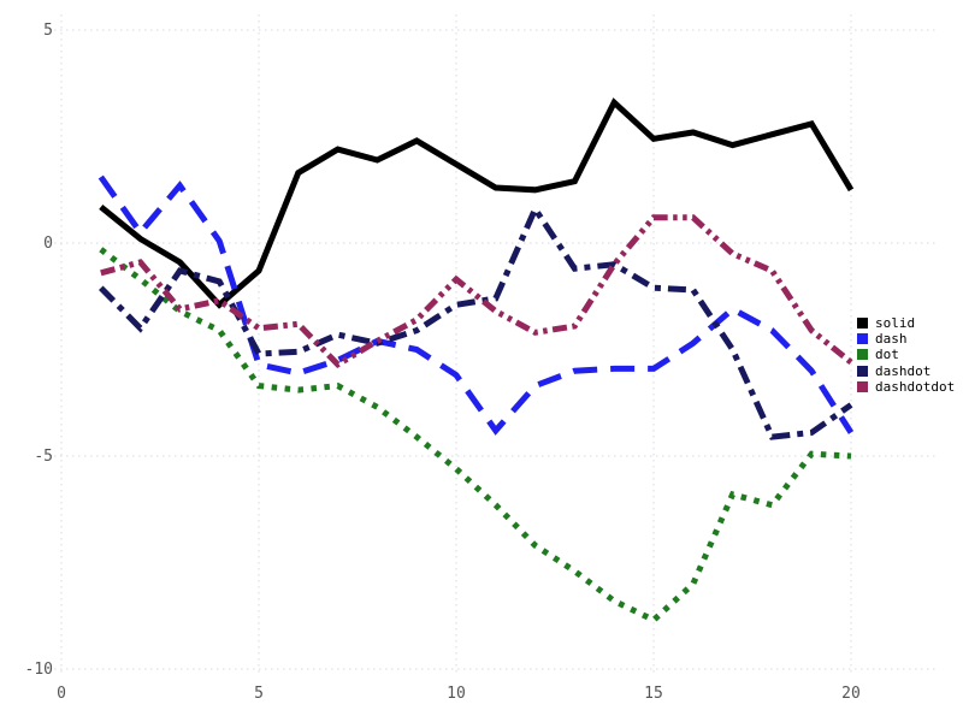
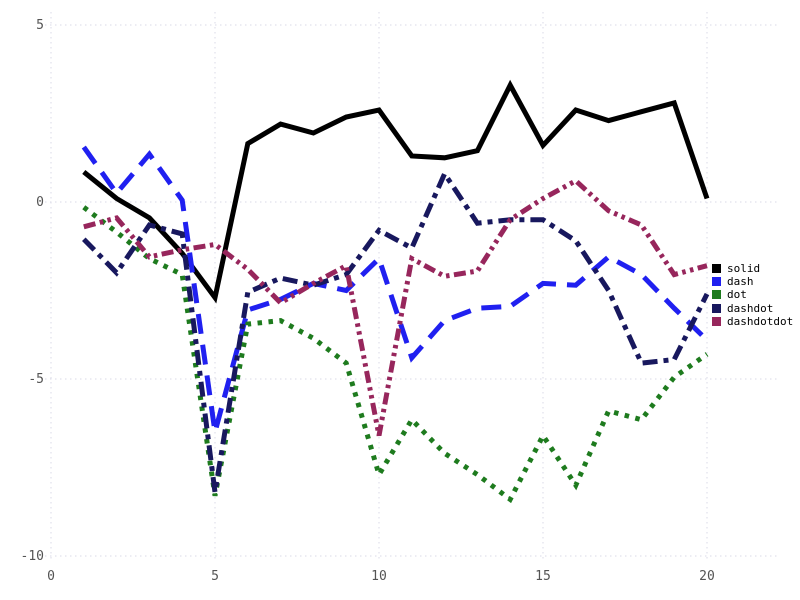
solid/5: -0.7 -> -2.7
dash/5: -2.9 -> -6.5
dot/5: -3.4 -> -8.3
dashdot/5: -2.6 -> -8.2
dashdotdot/5: -2.0 -> -1.2
solid/10: 1.9 -> 2.6
dash/10: -3.1 -> -1.6
dot/10: -5.3 -> -7.7
dashdot/10: -1.4 -> -0.8
dashdotdot/10: -0.8 -> -6.6
solid/15: 2.5 -> 1.6
dash/15: -3.0 -> -2.3
dot/15: -8.8 -> -6.6
dashdot/15: -1.1 -> -0.5
dashdotdot/15: 0.6 -> 0.1
solid/20: 1.2 -> 0.1
dash/20: -4.5 -> -3.9
dot/20: -5.0 -> -4.3
dashdot/20: -3.8 -> -2.6
dashdotdot/20: -2.8 -> -1.8
